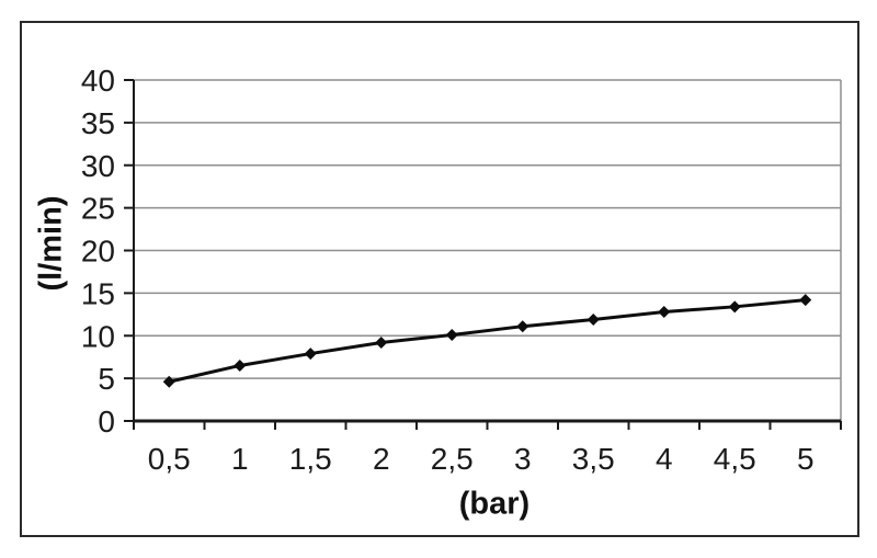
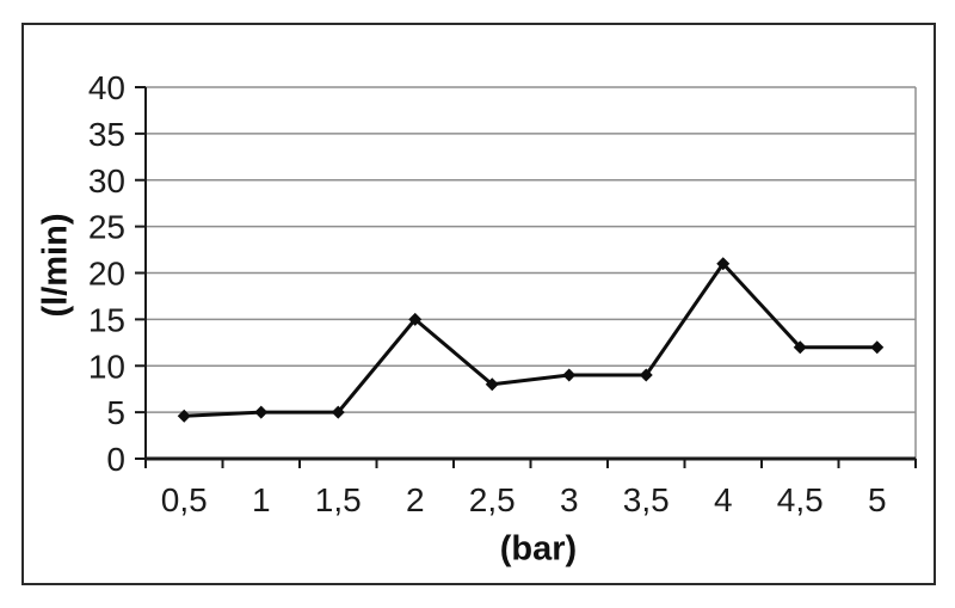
1: 6 -> 5
1,5: 8 -> 5
2: 9 -> 15
2,5: 10 -> 8
3: 11 -> 9
3,5: 12 -> 9
4: 13 -> 21
4,5: 13 -> 12
5: 14 -> 12
